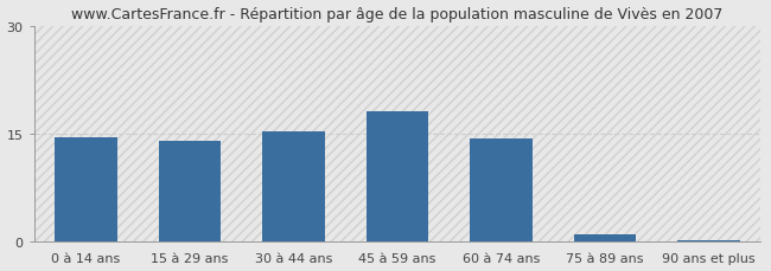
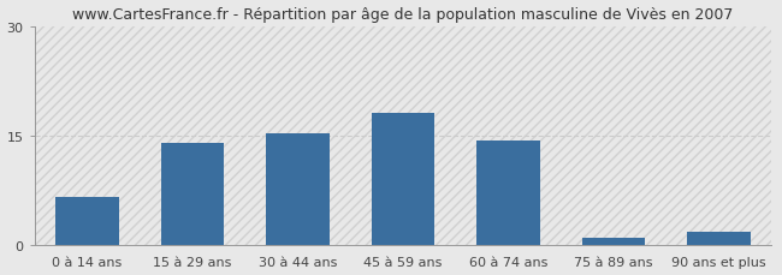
0 à 14 ans: 14.5 -> 6.6
90 ans et plus: 0.2 -> 1.8
